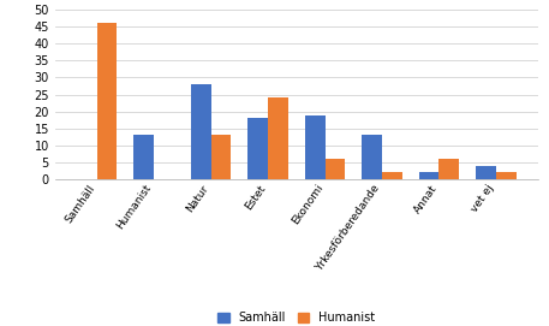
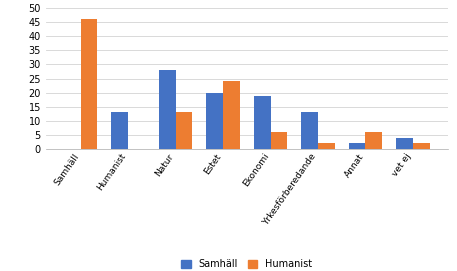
Samhäll/Estet: 18 -> 20
